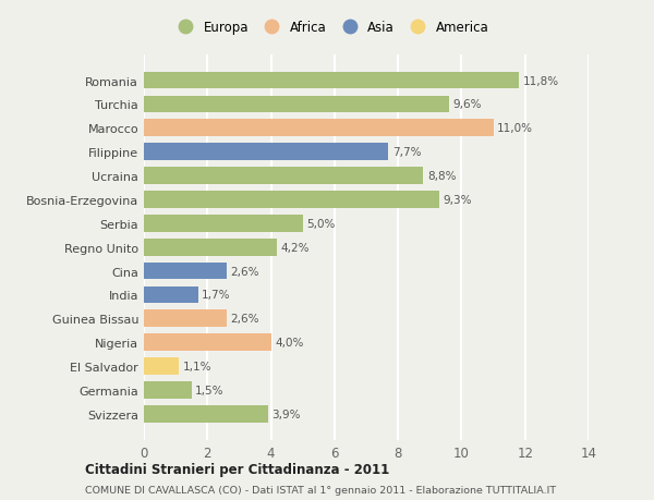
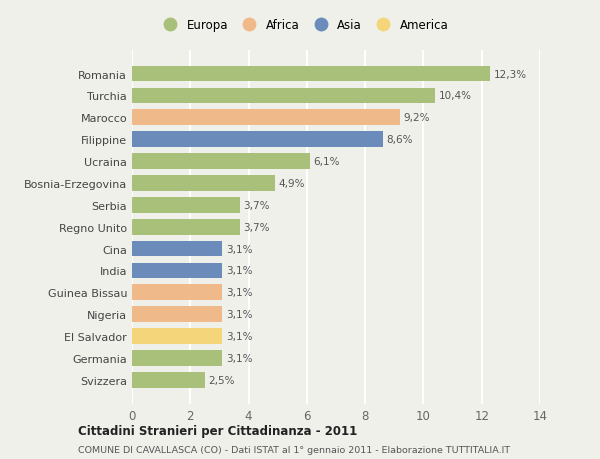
Romania: 11,8% -> 12,3%
Turchia: 9,6% -> 10,4%
Marocco: 11,0% -> 9,2%
Filippine: 7,7% -> 8,6%
Ucraina: 8,8% -> 6,1%
Bosnia-Erzegovina: 9,3% -> 4,9%
Serbia: 5,0% -> 3,7%
Regno Unito: 4,2% -> 3,7%
Cina: 2,6% -> 3,1%
India: 1,7% -> 3,1%
Guinea Bissau: 2,6% -> 3,1%
Nigeria: 4,0% -> 3,1%
El Salvador: 1,1% -> 3,1%
Germania: 1,5% -> 3,1%
Svizzera: 3,9% -> 2,5%
